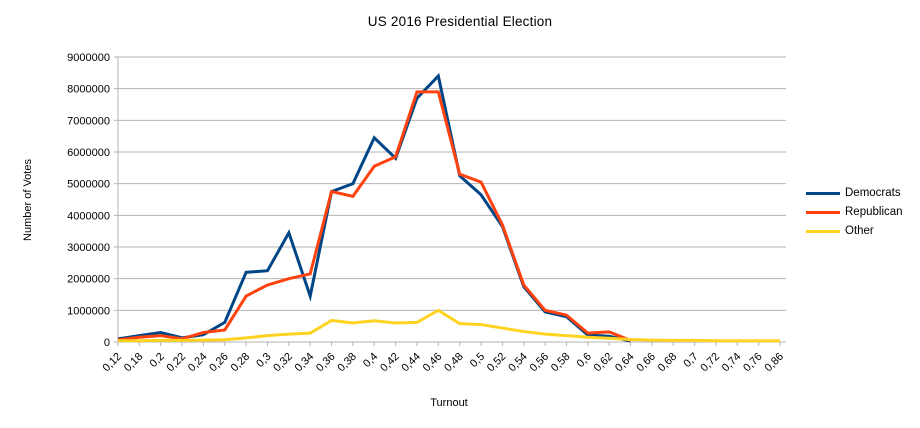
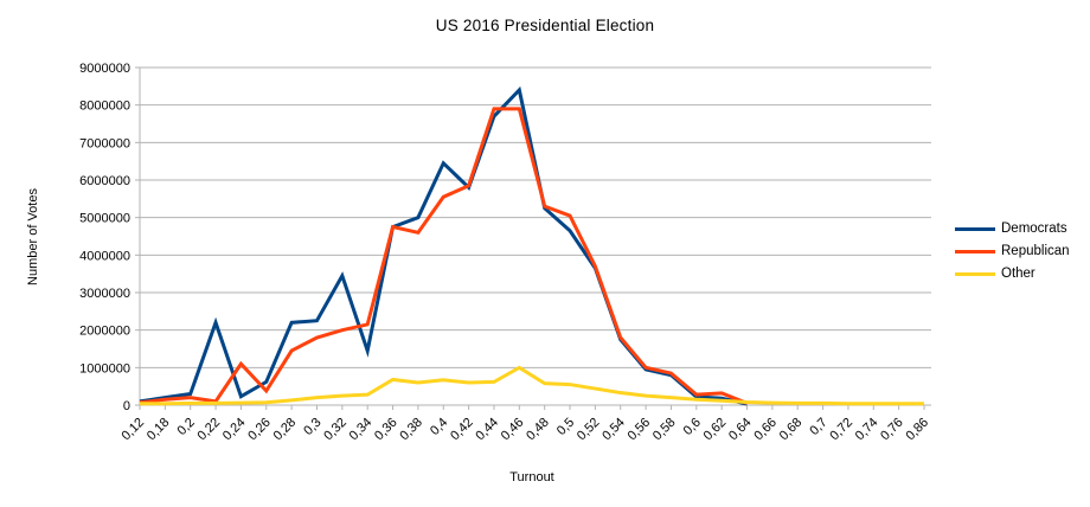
Democrats/0,22: 100000 -> 2200000
Republican/0,24: 300000 -> 1100000
